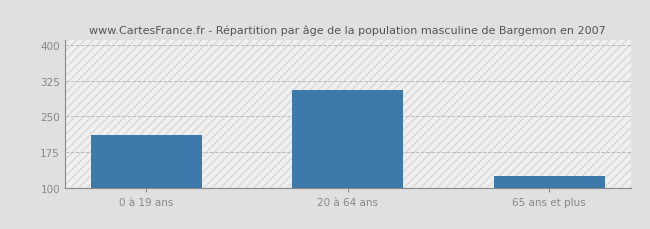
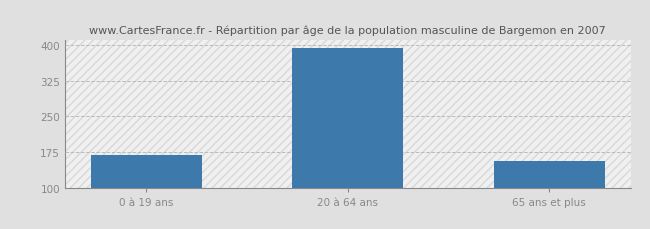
0 à 19 ans: 210 -> 168
20 à 64 ans: 305 -> 394
65 ans et plus: 125 -> 155
